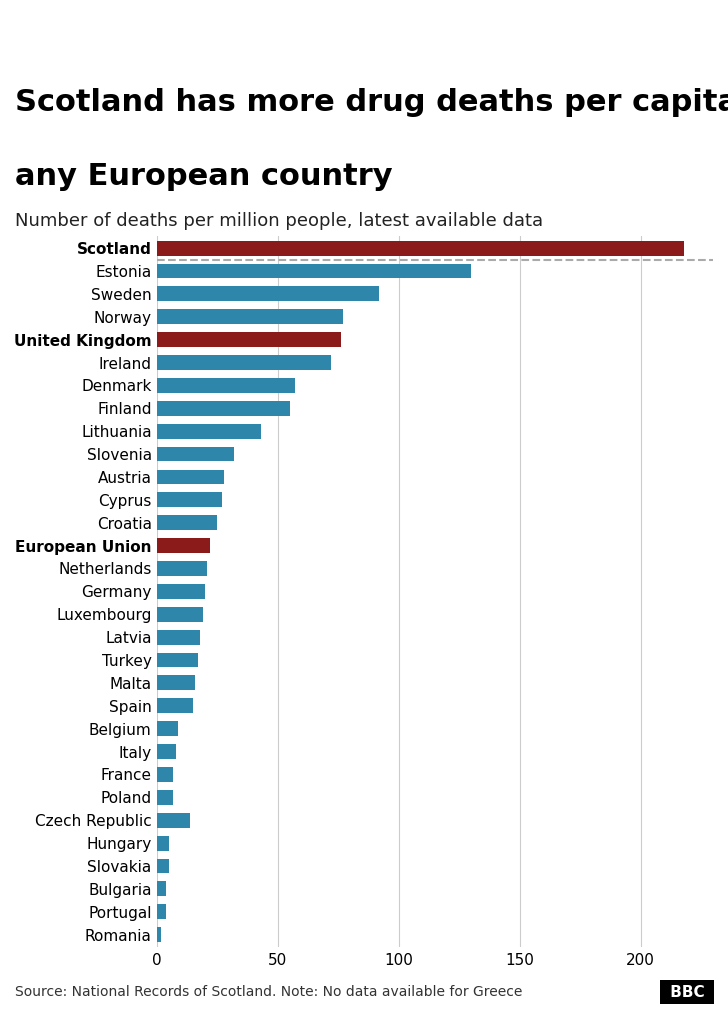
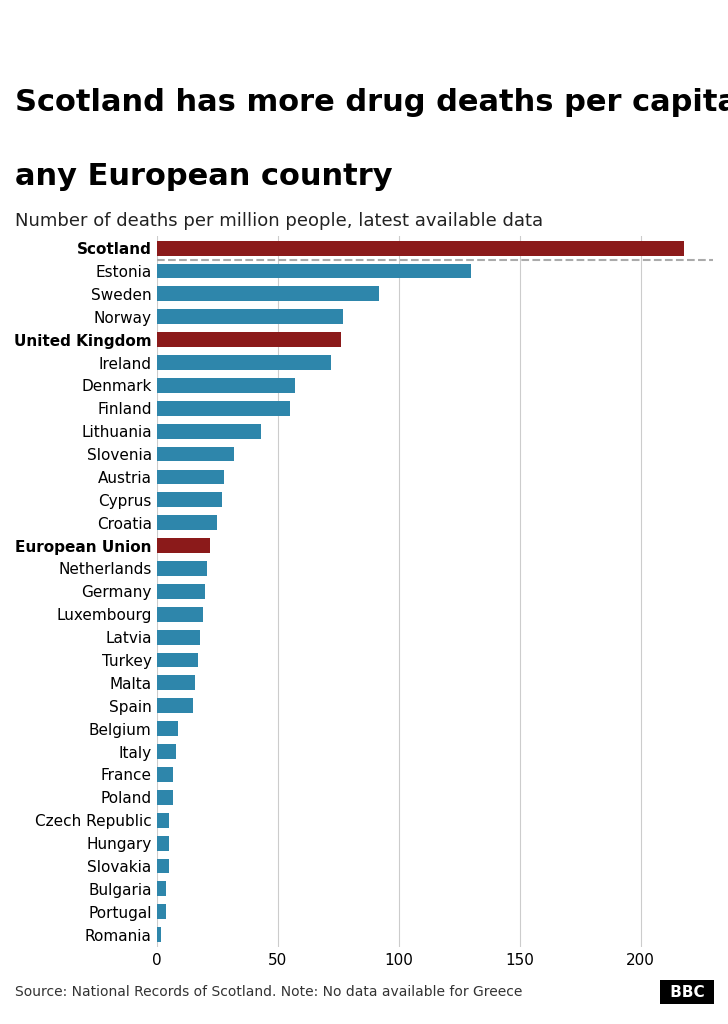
Czech Republic: 14 -> 5
